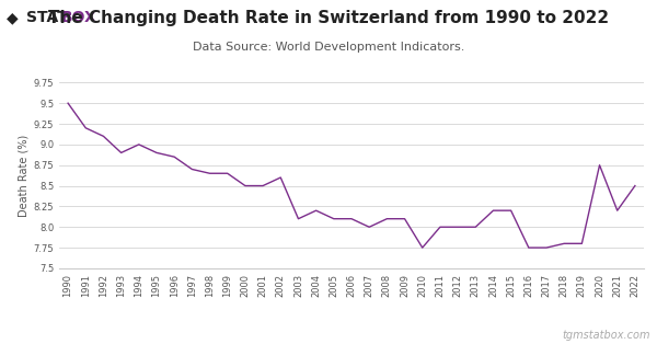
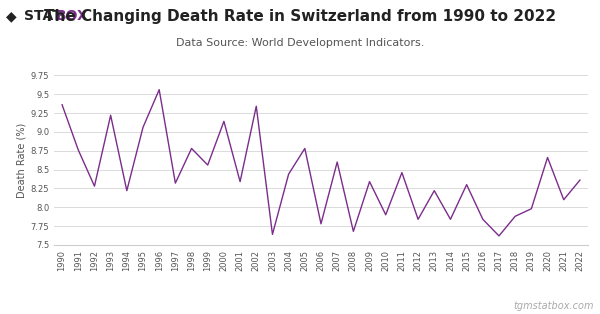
1990: 9.50 -> 9.36
1991: 9.20 -> 8.76
1992: 9.10 -> 8.28
1993: 8.90 -> 9.22
1994: 9.00 -> 8.22
1995: 8.90 -> 9.06
1996: 8.85 -> 9.56
1997: 8.70 -> 8.32
1998: 8.65 -> 8.78
1999: 8.65 -> 8.56
2000: 8.50 -> 9.14
2001: 8.50 -> 8.34
2002: 8.60 -> 9.34
2003: 8.10 -> 7.64
2004: 8.20 -> 8.44
2005: 8.10 -> 8.78
2006: 8.10 -> 7.78
2007: 8.00 -> 8.60
2008: 8.10 -> 7.68
2009: 8.10 -> 8.34
2010: 7.75 -> 7.90
2011: 8.00 -> 8.46
2012: 8.00 -> 7.84
2013: 8.00 -> 8.22
2014: 8.20 -> 7.84
2015: 8.20 -> 8.30
2016: 7.75 -> 7.84
2017: 7.75 -> 7.62
2018: 7.80 -> 7.88
2019: 7.80 -> 7.98
2020: 8.75 -> 8.66
2021: 8.20 -> 8.10
2022: 8.50 -> 8.36
